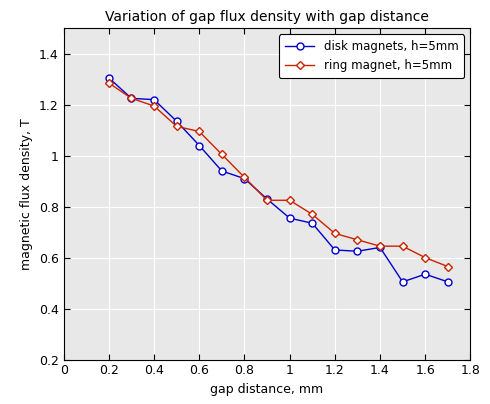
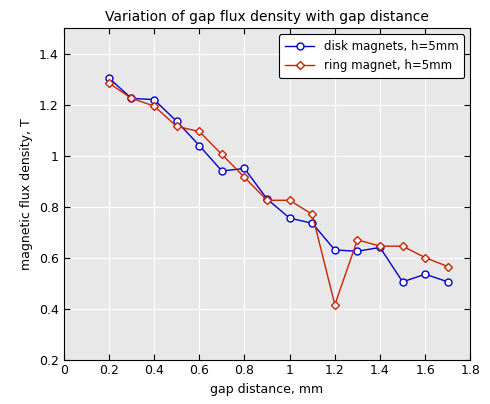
disk magnets, h=5mm/0.8: 0.910 -> 0.950
ring magnet, h=5mm/1.2: 0.695 -> 0.415
